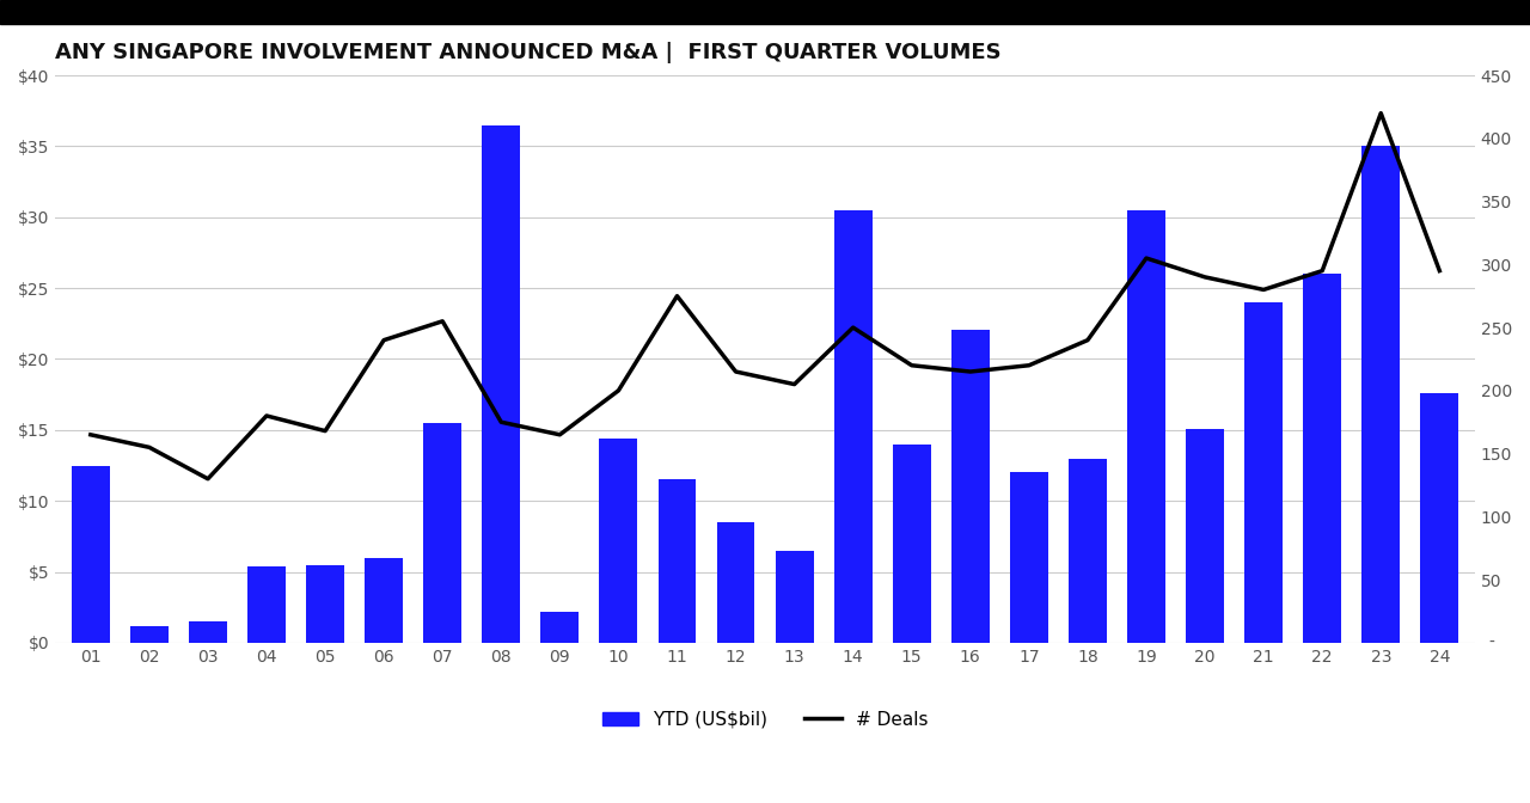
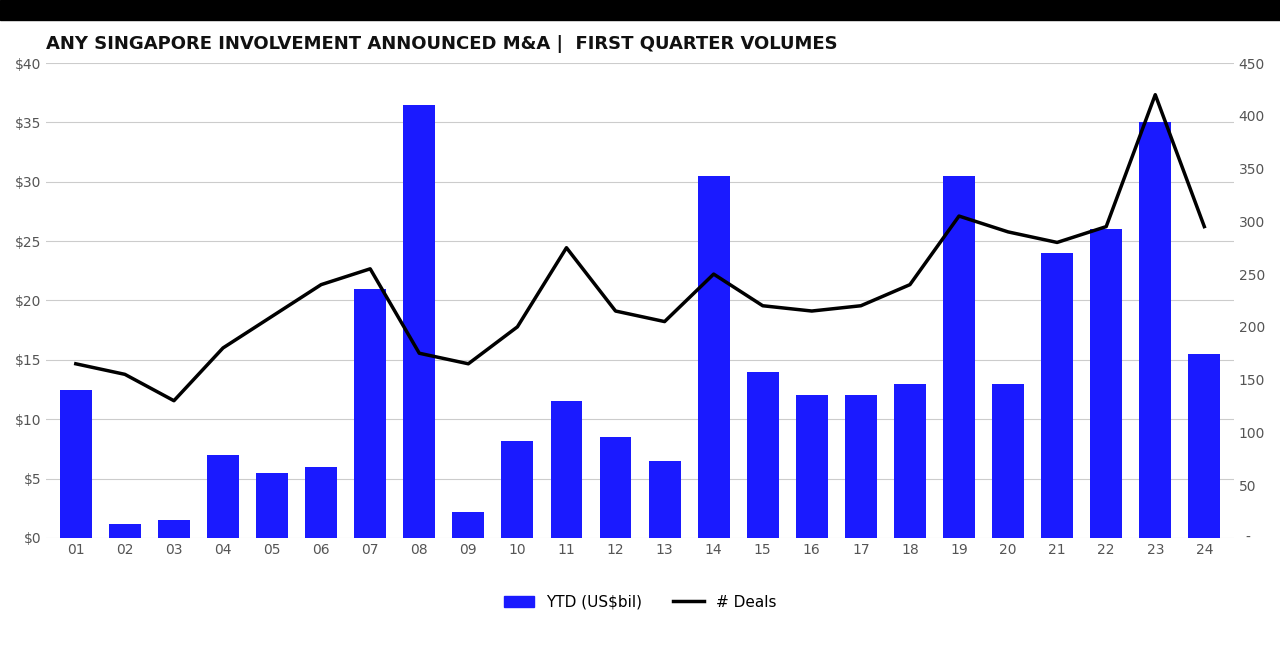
YTD (US$bil)/04: $5.4 -> $7.0
# Deals/05: 168 -> 210
YTD (US$bil)/07: $15.5 -> $21.0
YTD (US$bil)/10: $14.4 -> $8.2
YTD (US$bil)/16: $22.1 -> $12.0
YTD (US$bil)/20: $15.1 -> $13.0
YTD (US$bil)/24: $17.6 -> $15.5
